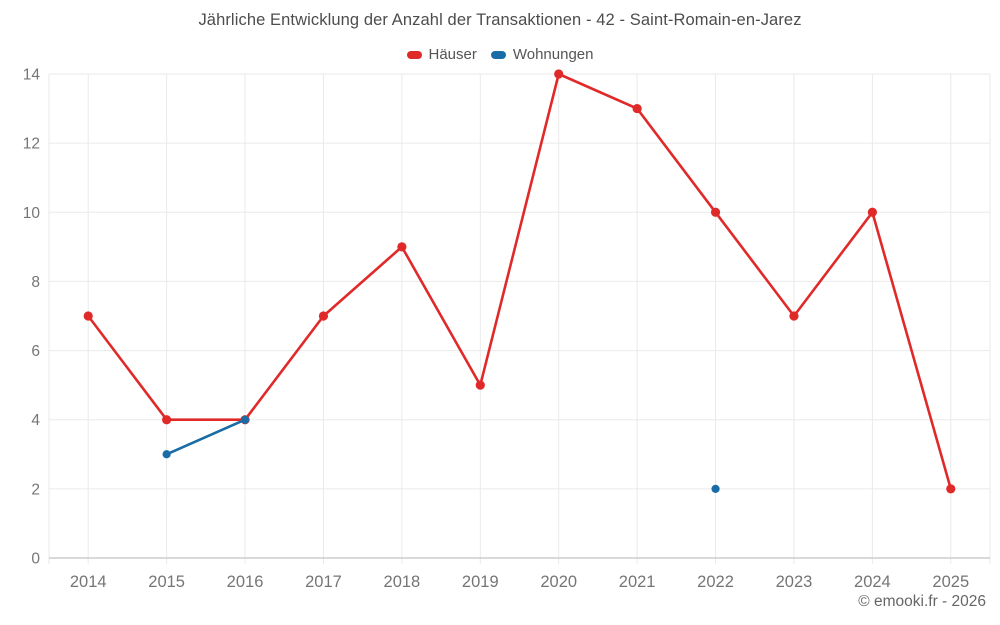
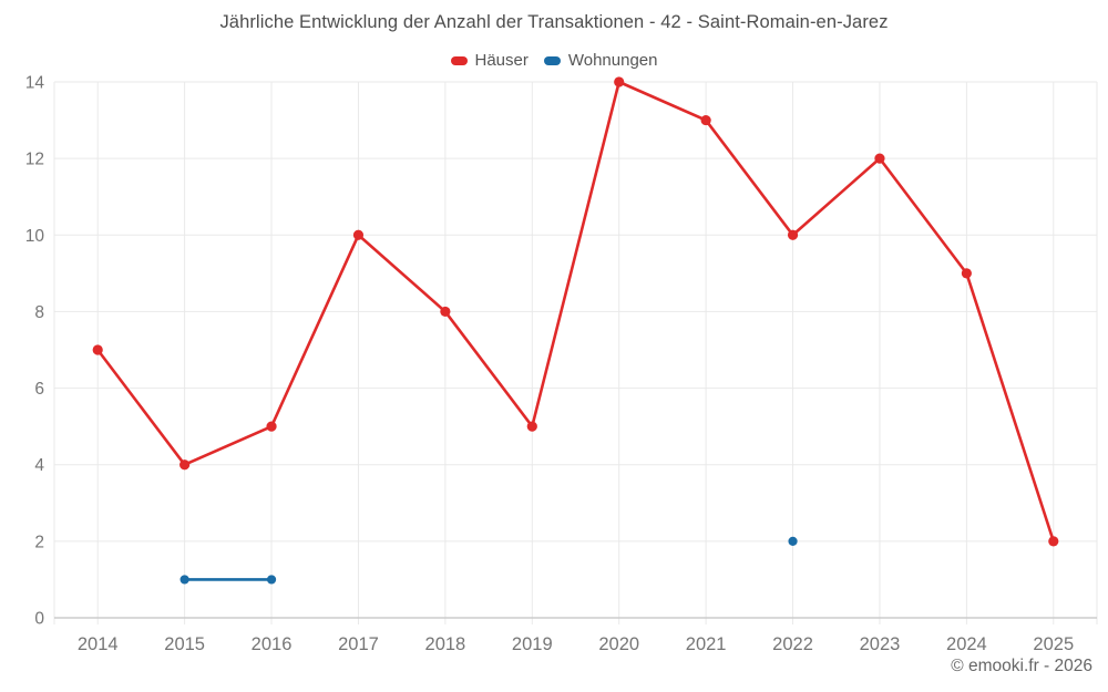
Wohnungen/2015: 3 -> 1
Häuser/2016: 4 -> 5
Wohnungen/2016: 4 -> 1
Häuser/2017: 7 -> 10
Häuser/2018: 9 -> 8
Häuser/2023: 7 -> 12
Häuser/2024: 10 -> 9
